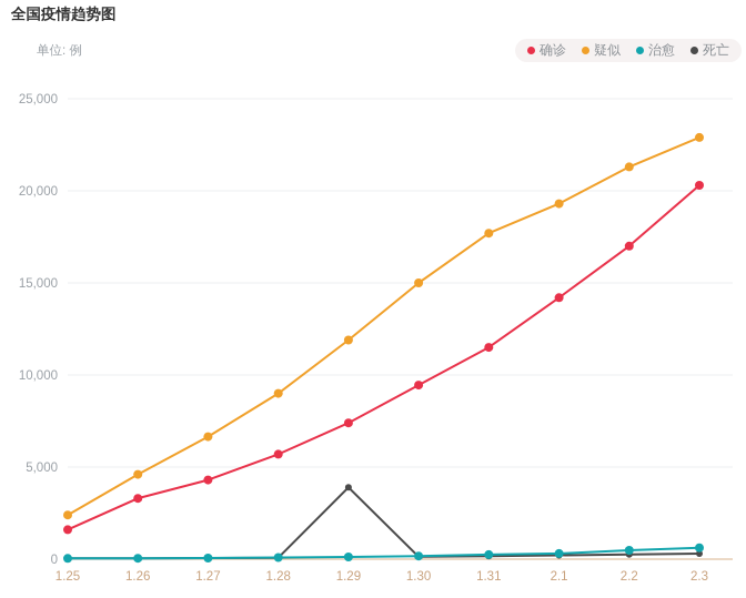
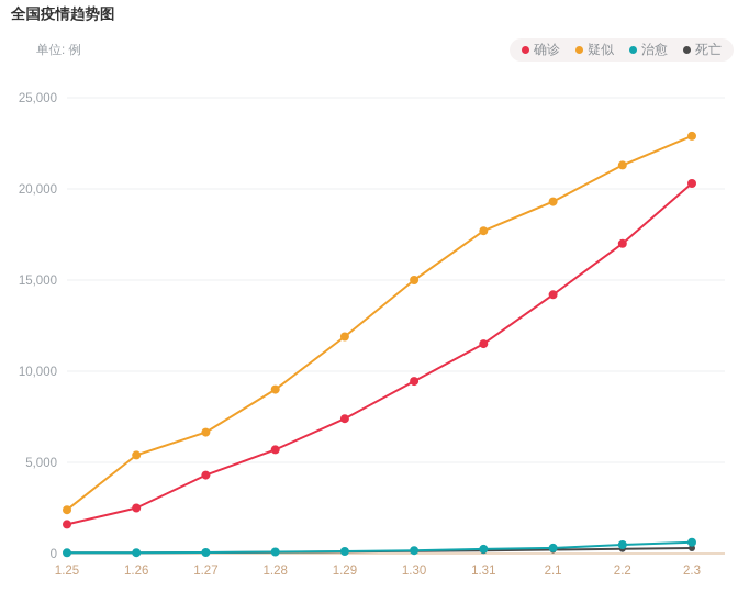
确诊/1.26: 3300 -> 2500
疑似/1.26: 4600 -> 5400
死亡/1.29: 3900 -> 100
